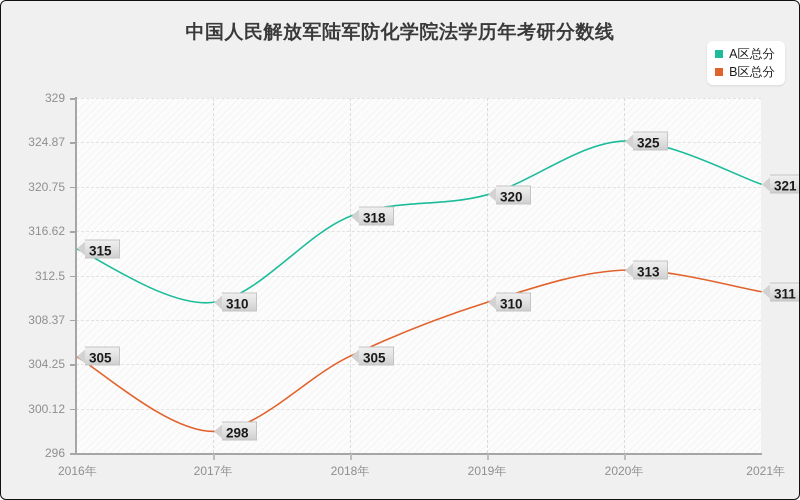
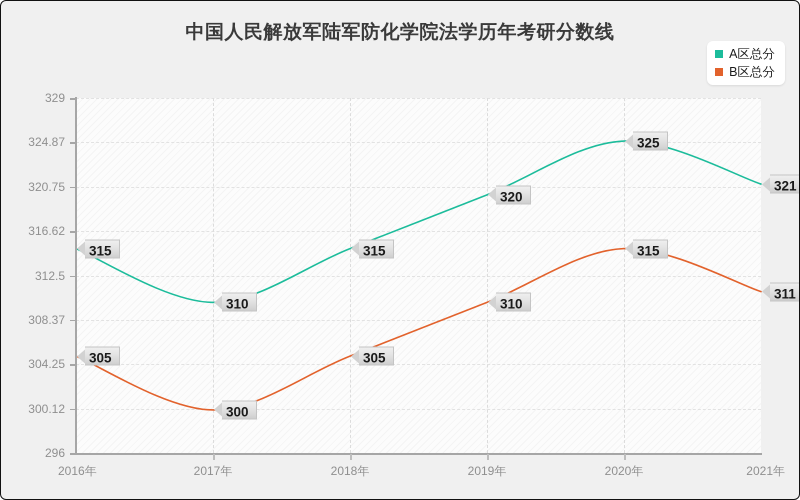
B区总分/2017年: 298 -> 300
A区总分/2018年: 318 -> 315
B区总分/2020年: 313 -> 315
